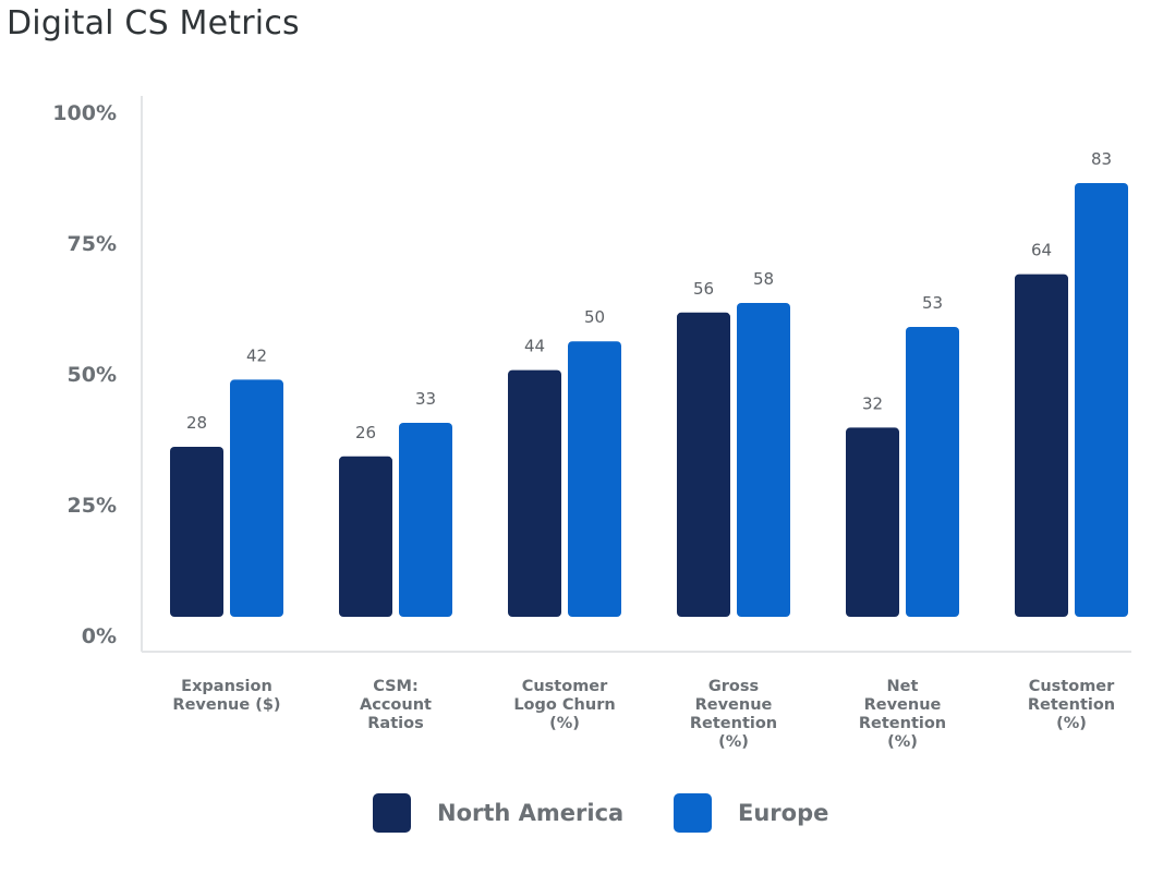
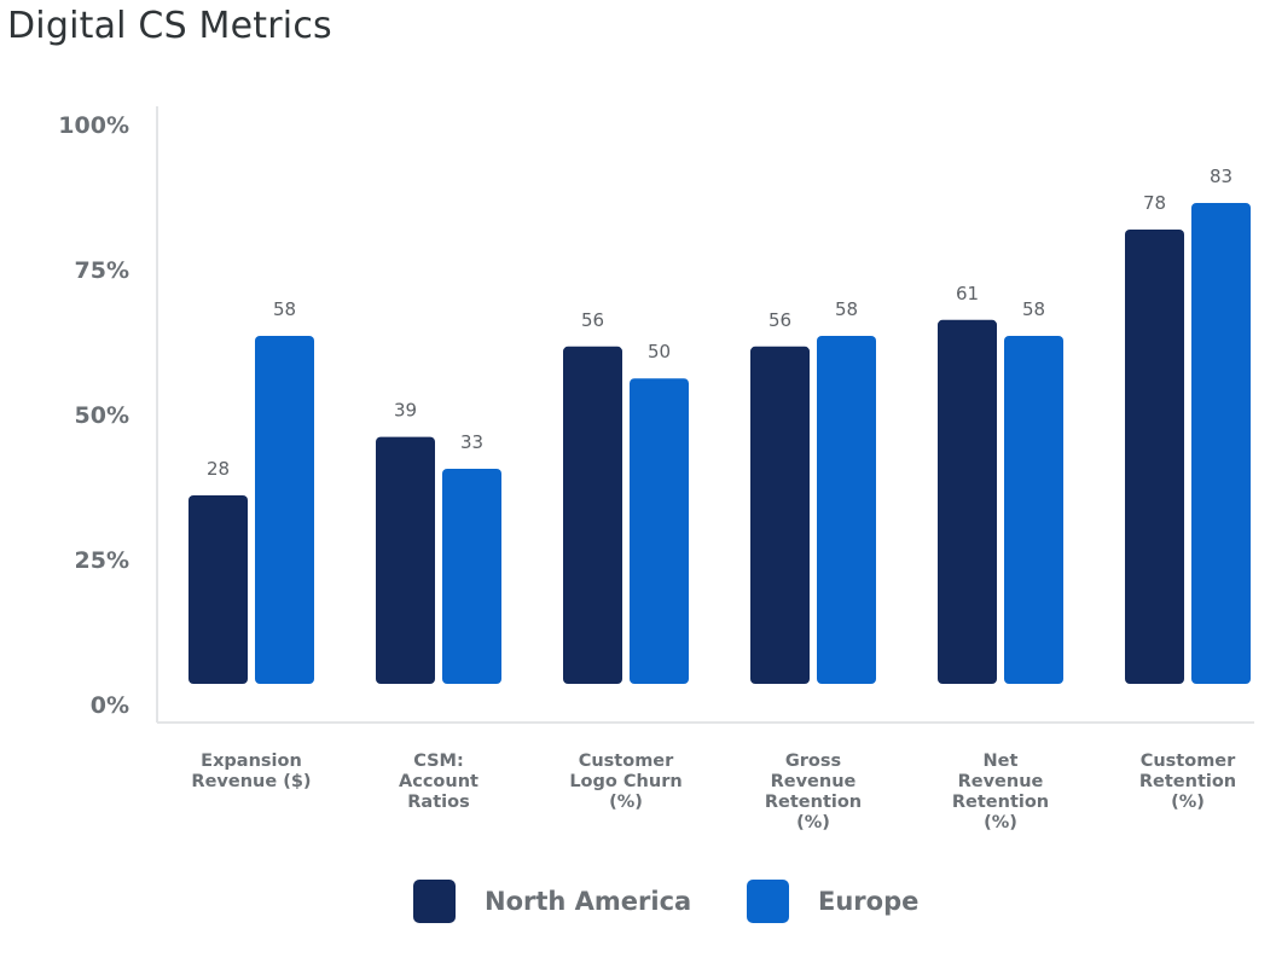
Europe/Expansion Revenue ($): 42 -> 58
North America/CSM: Account Ratios: 26 -> 39
North America/Customer Logo Churn (%): 44 -> 56
North America/Net Revenue Retention (%): 32 -> 61
Europe/Net Revenue Retention (%): 53 -> 58
North America/Customer Retention (%): 64 -> 78
